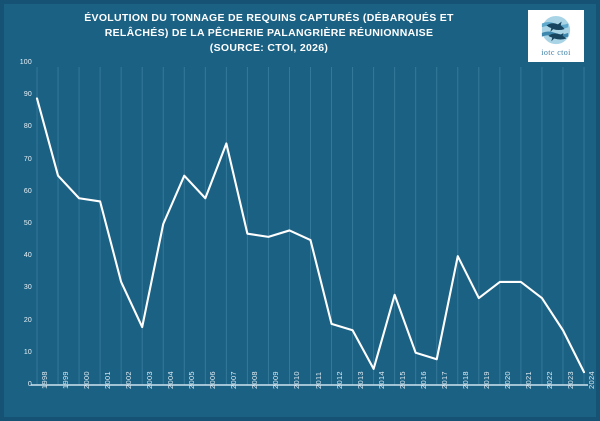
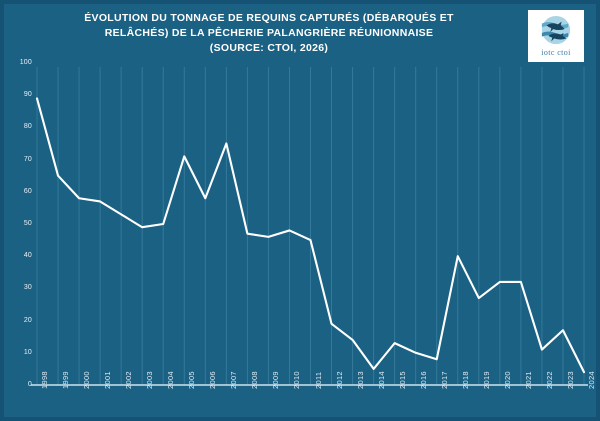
2002: 32 -> 53
2003: 18 -> 49
2005: 65 -> 71
2013: 17 -> 14
2015: 28 -> 13
2022: 27 -> 11
